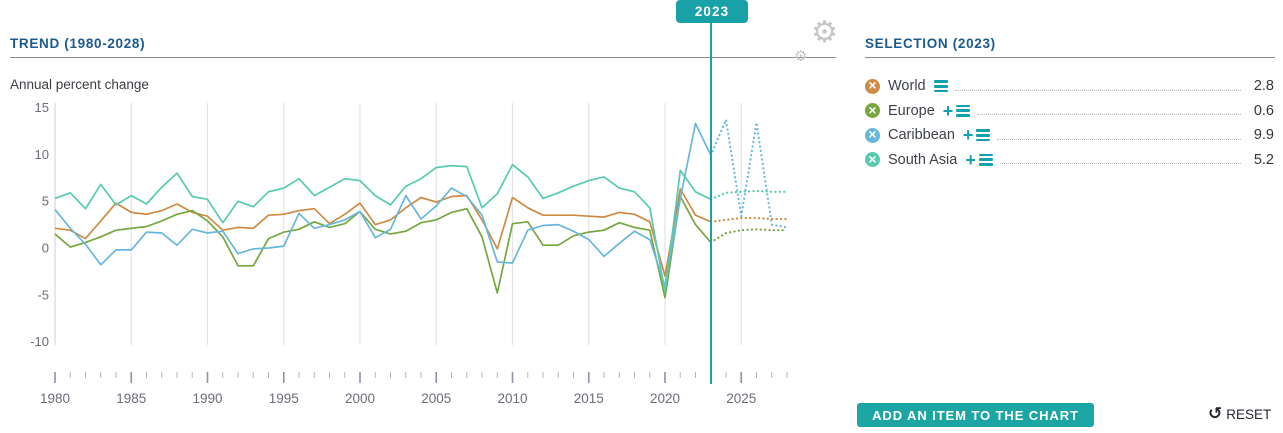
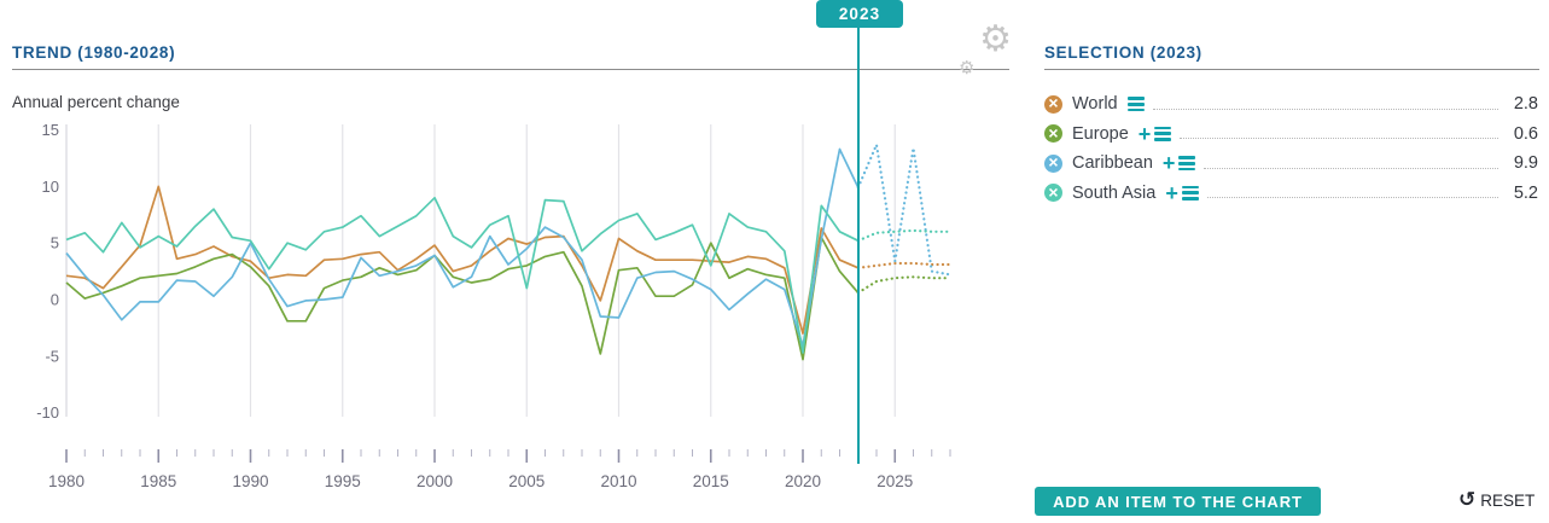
World/1985: 4 -> 10
Caribbean/1990: 2 -> 5
South Asia/2000: 7 -> 9
South Asia/2005: 9 -> 1
South Asia/2010: 9 -> 7
Europe/2015: 2 -> 5
South Asia/2015: 7 -> 3
